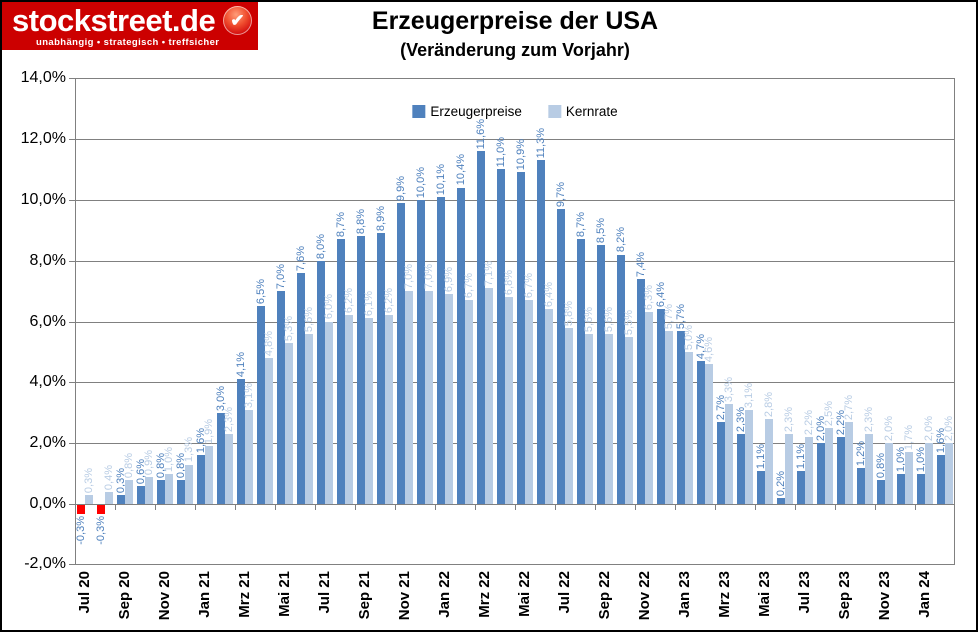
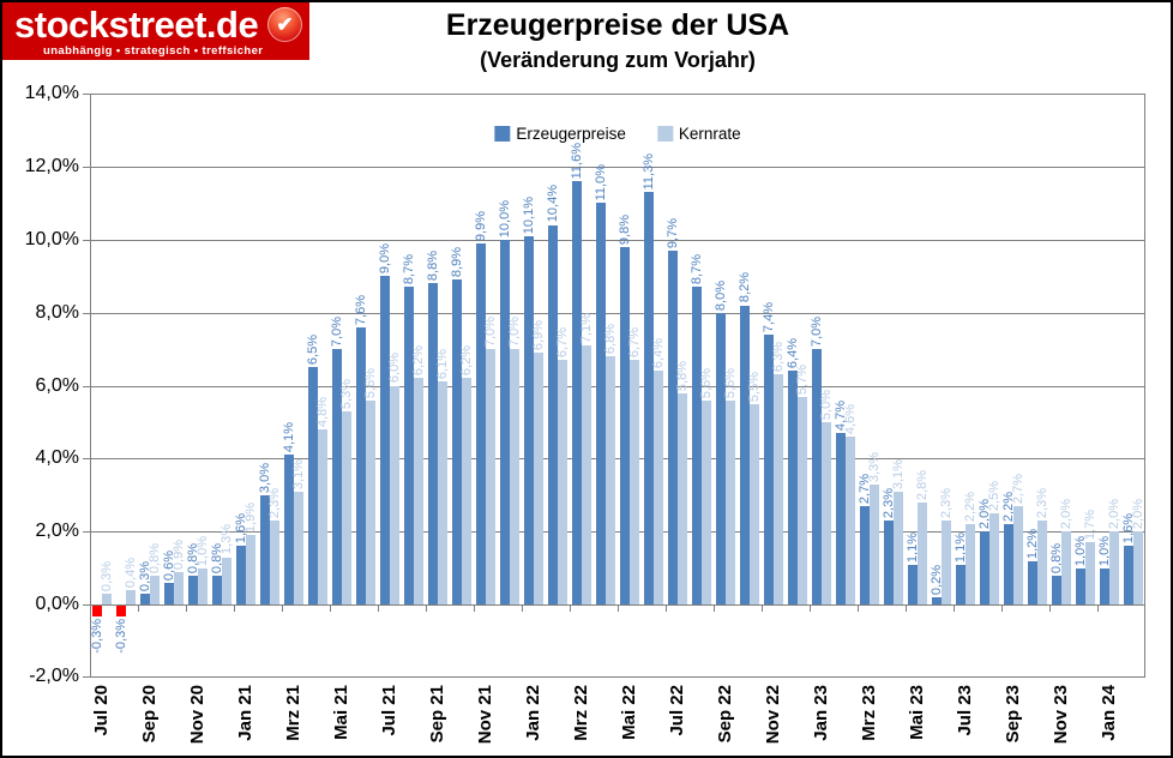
Erzeugerpreise/Jul 21: 8,0% -> 9,0%
Erzeugerpreise/Mai 22: 10,9% -> 9,8%
Erzeugerpreise/Sep 22: 8,5% -> 8,0%
Erzeugerpreise/Jan 23: 5,7% -> 7,0%
